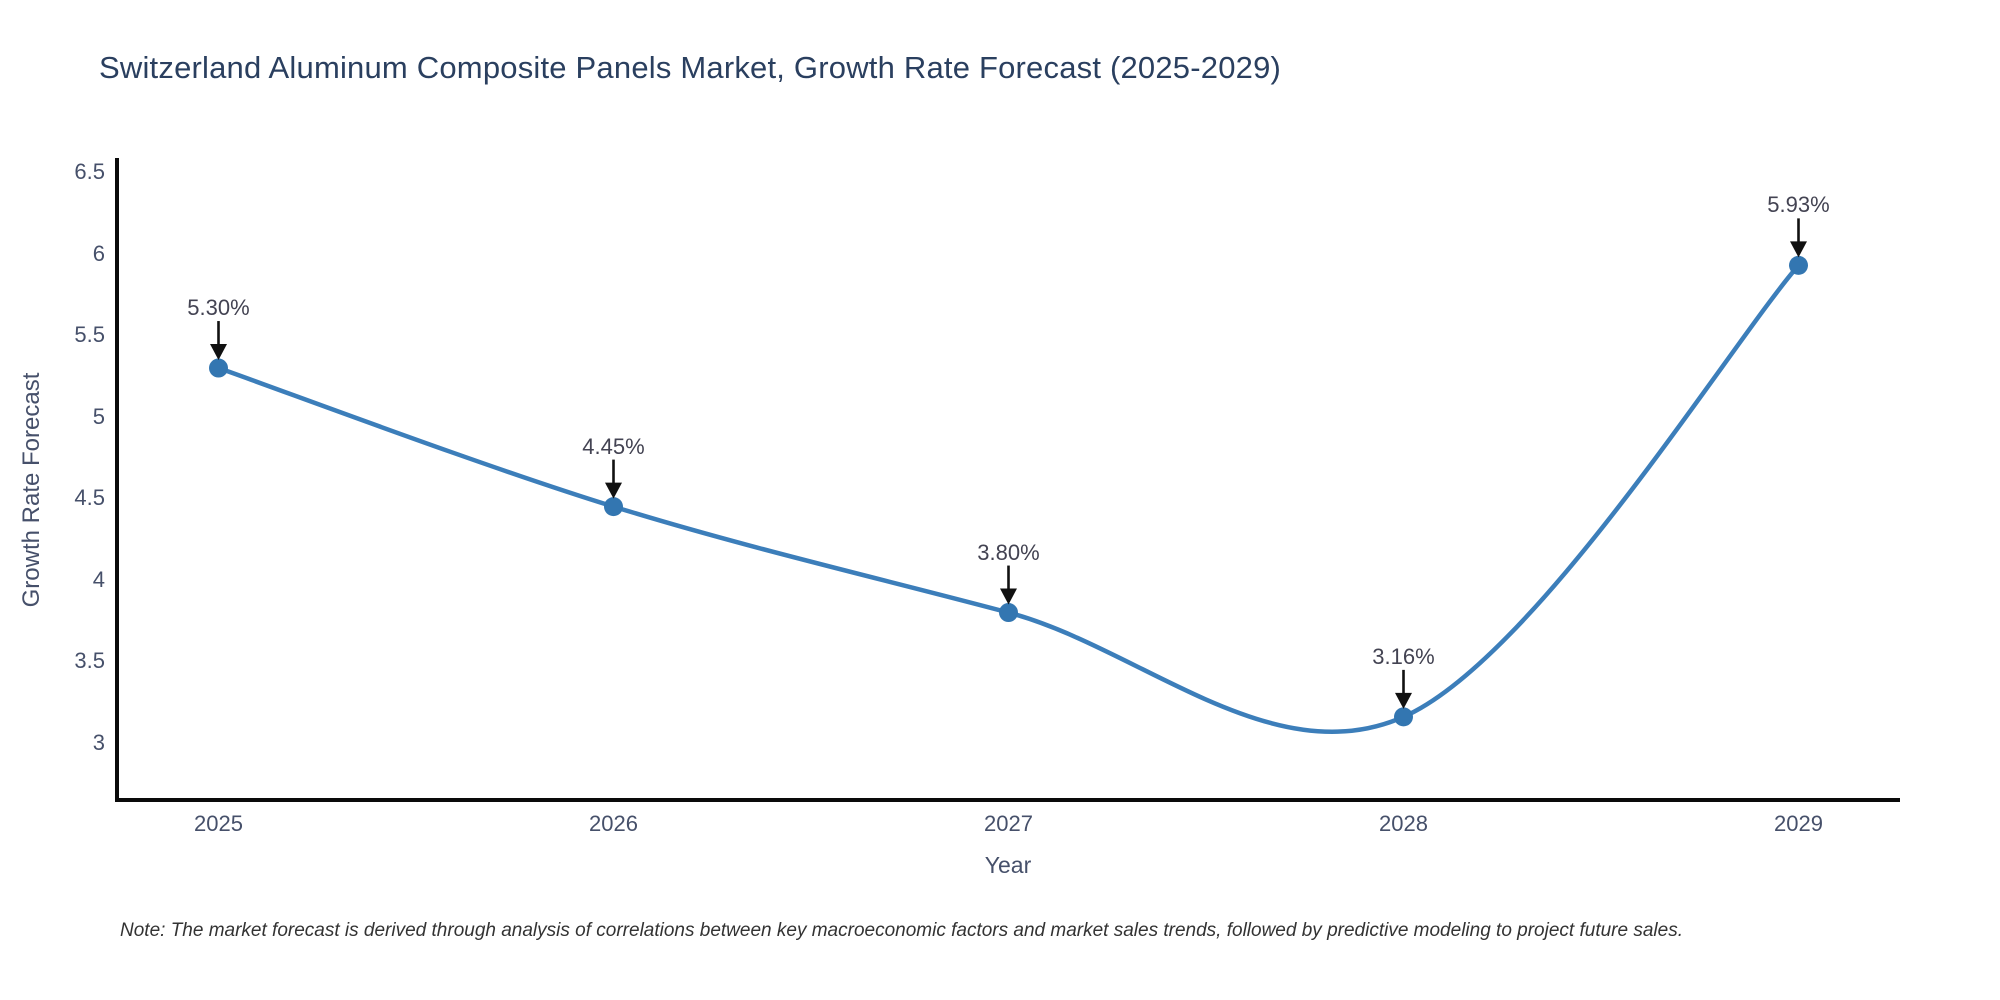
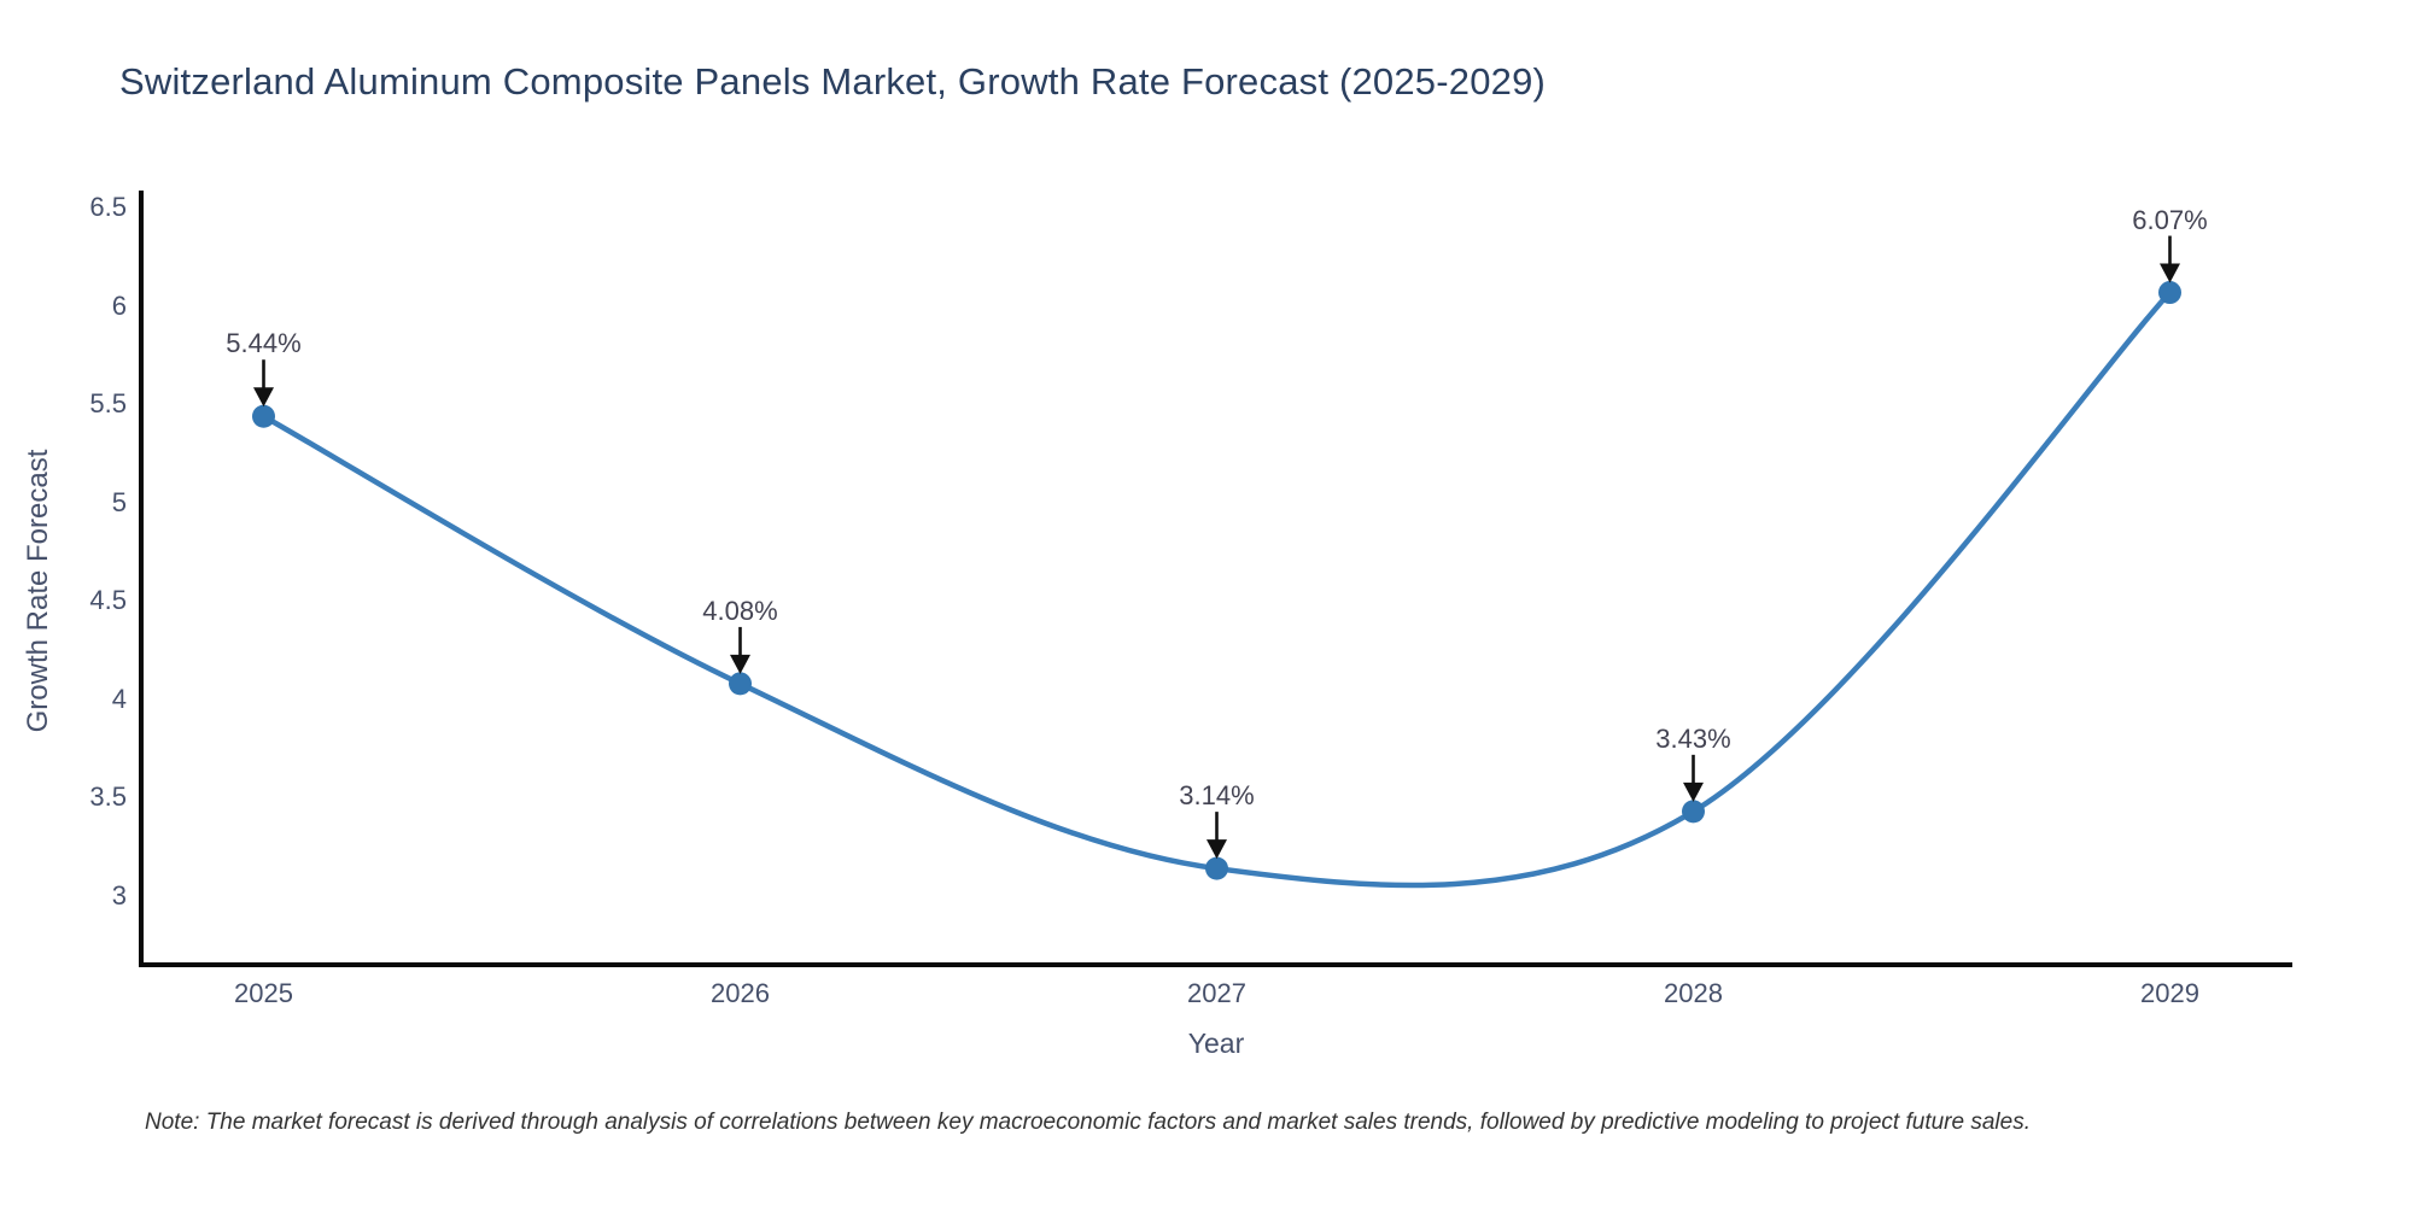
2025: 5.30% -> 5.44%
2026: 4.45% -> 4.08%
2027: 3.80% -> 3.14%
2028: 3.16% -> 3.43%
2029: 5.93% -> 6.07%
